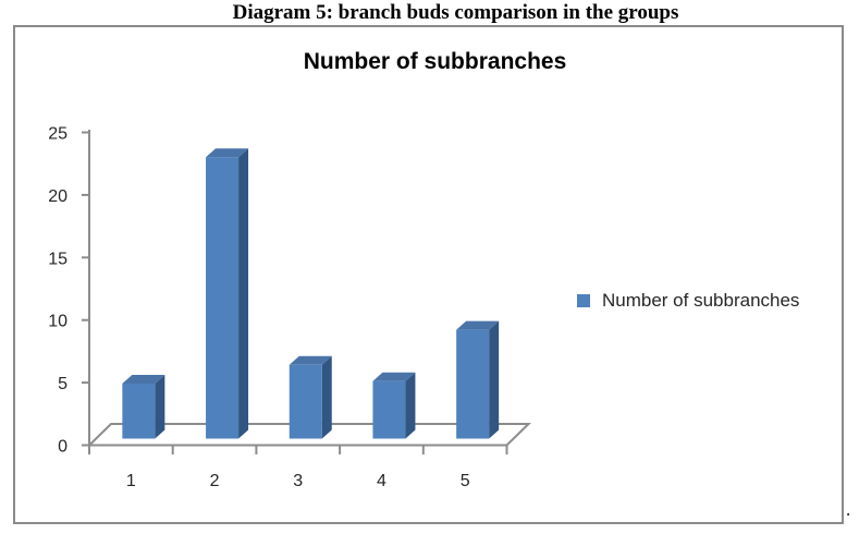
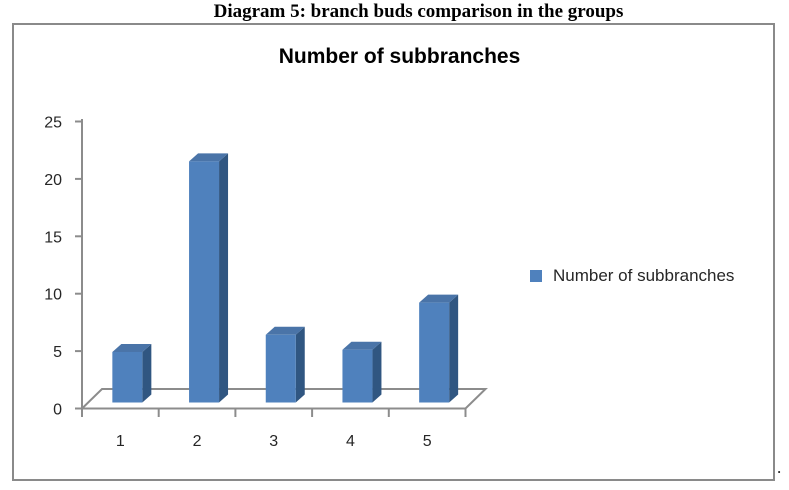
2: 22.5 -> 21.0
